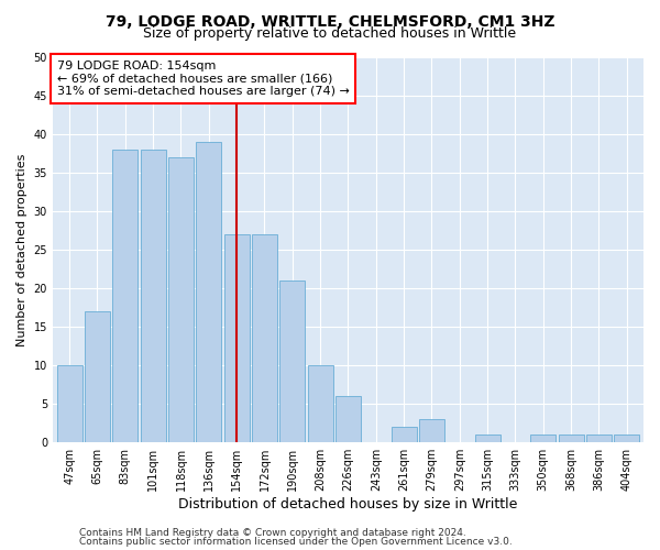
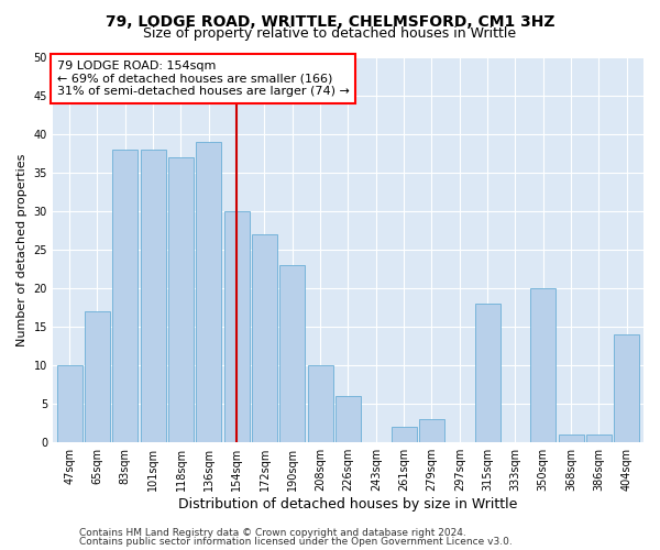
154sqm: 27 -> 30
190sqm: 21 -> 23
315sqm: 1 -> 18
350sqm: 1 -> 20
404sqm: 1 -> 14
